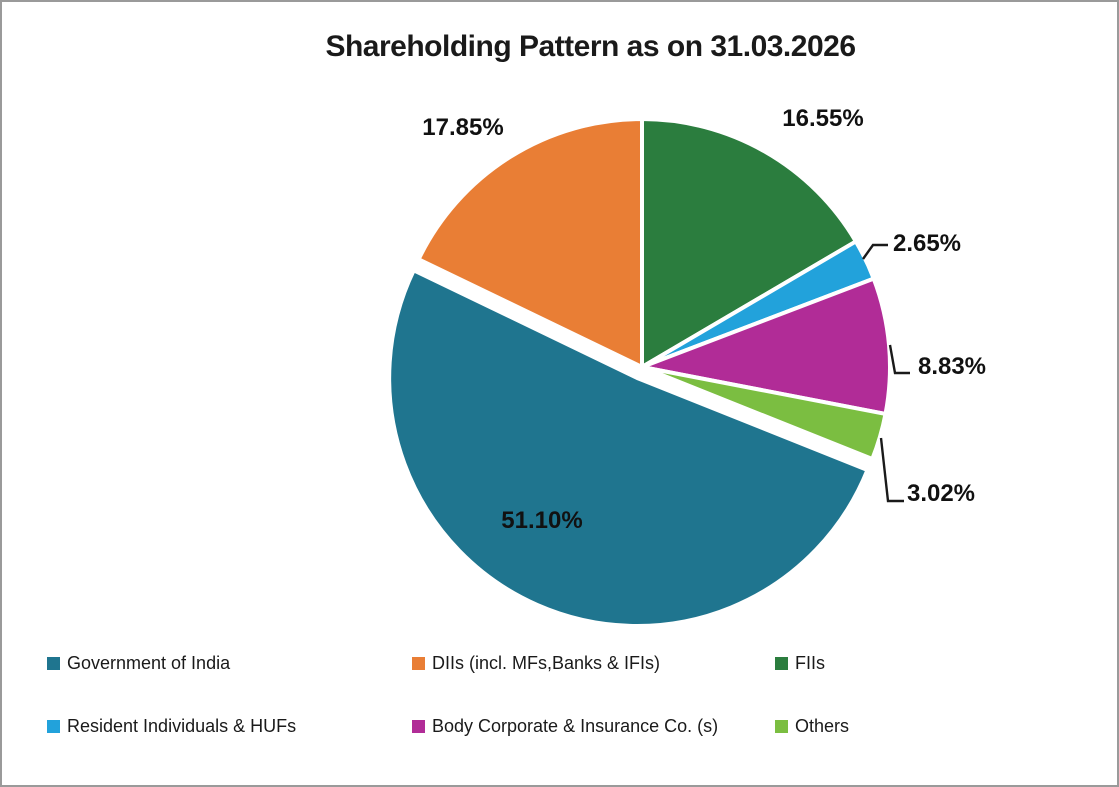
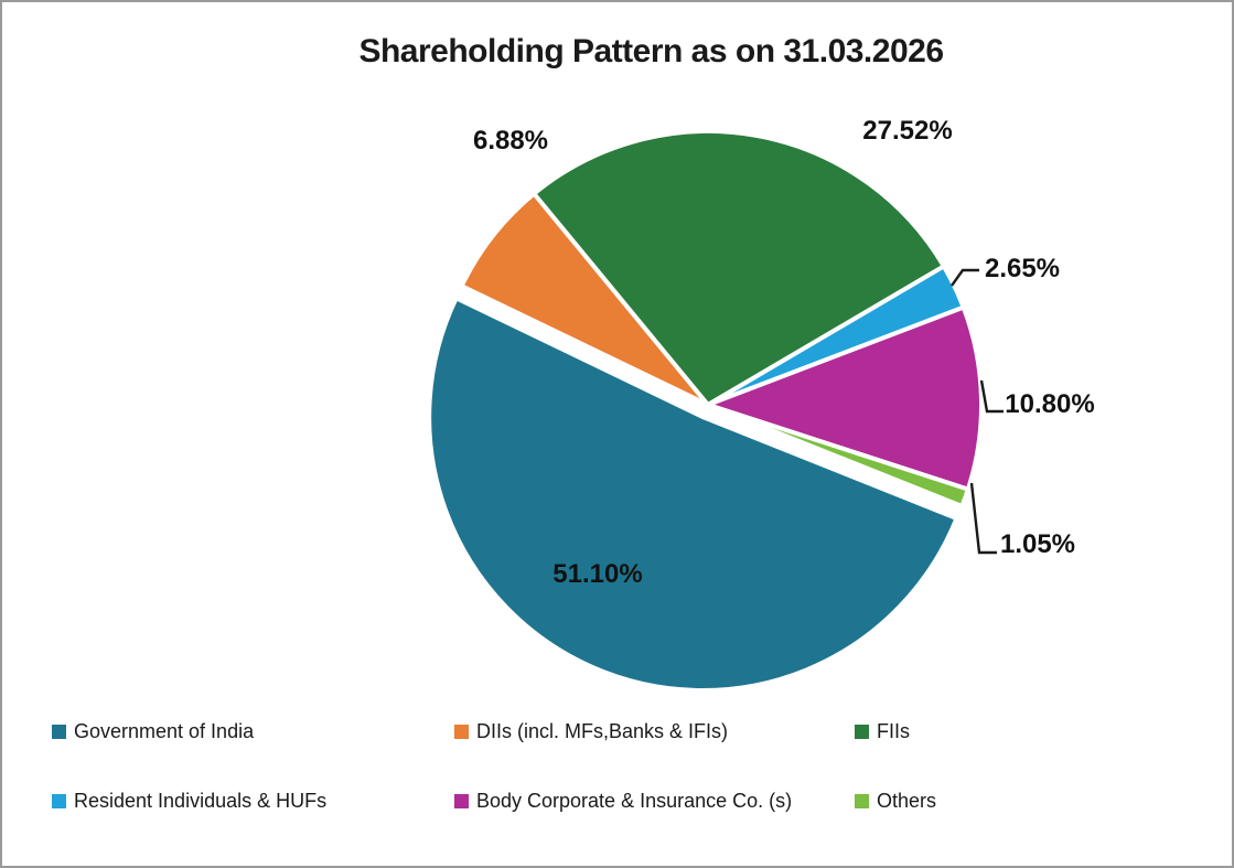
DIIs (incl. MFs,Banks & IFIs): 17.85% -> 6.88%
FIIs: 16.55% -> 27.52%
Body Corporate & Insurance Co. (s): 8.83% -> 10.80%
Others: 3.02% -> 1.05%
